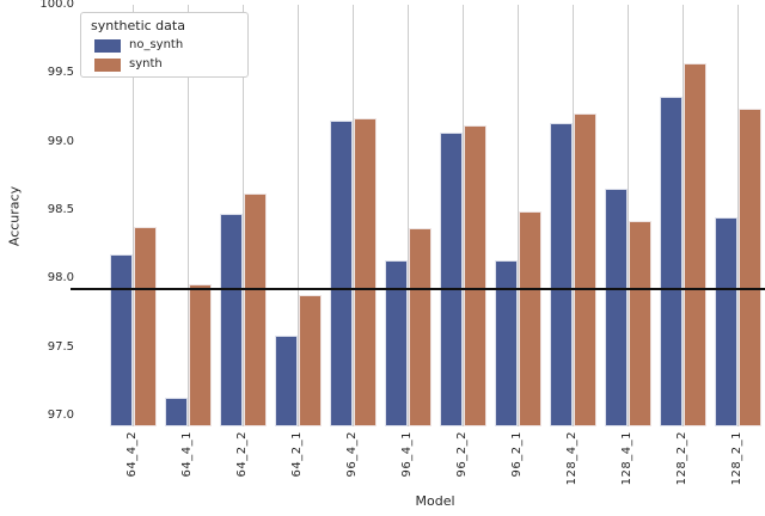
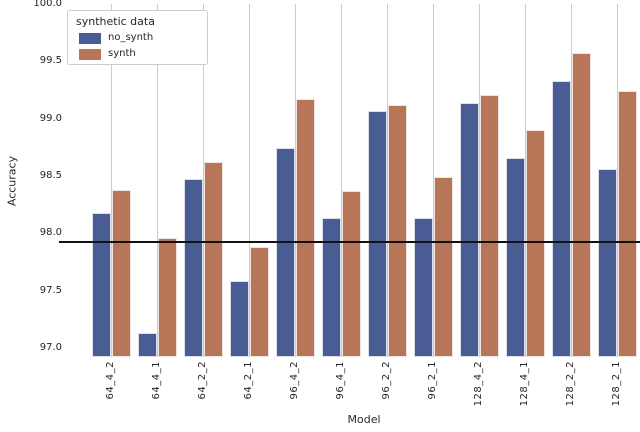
no_synth/96_4_2: 99.15 -> 98.74
synth/128_4_1: 98.42 -> 98.90
no_synth/128_2_1: 98.45 -> 98.56
